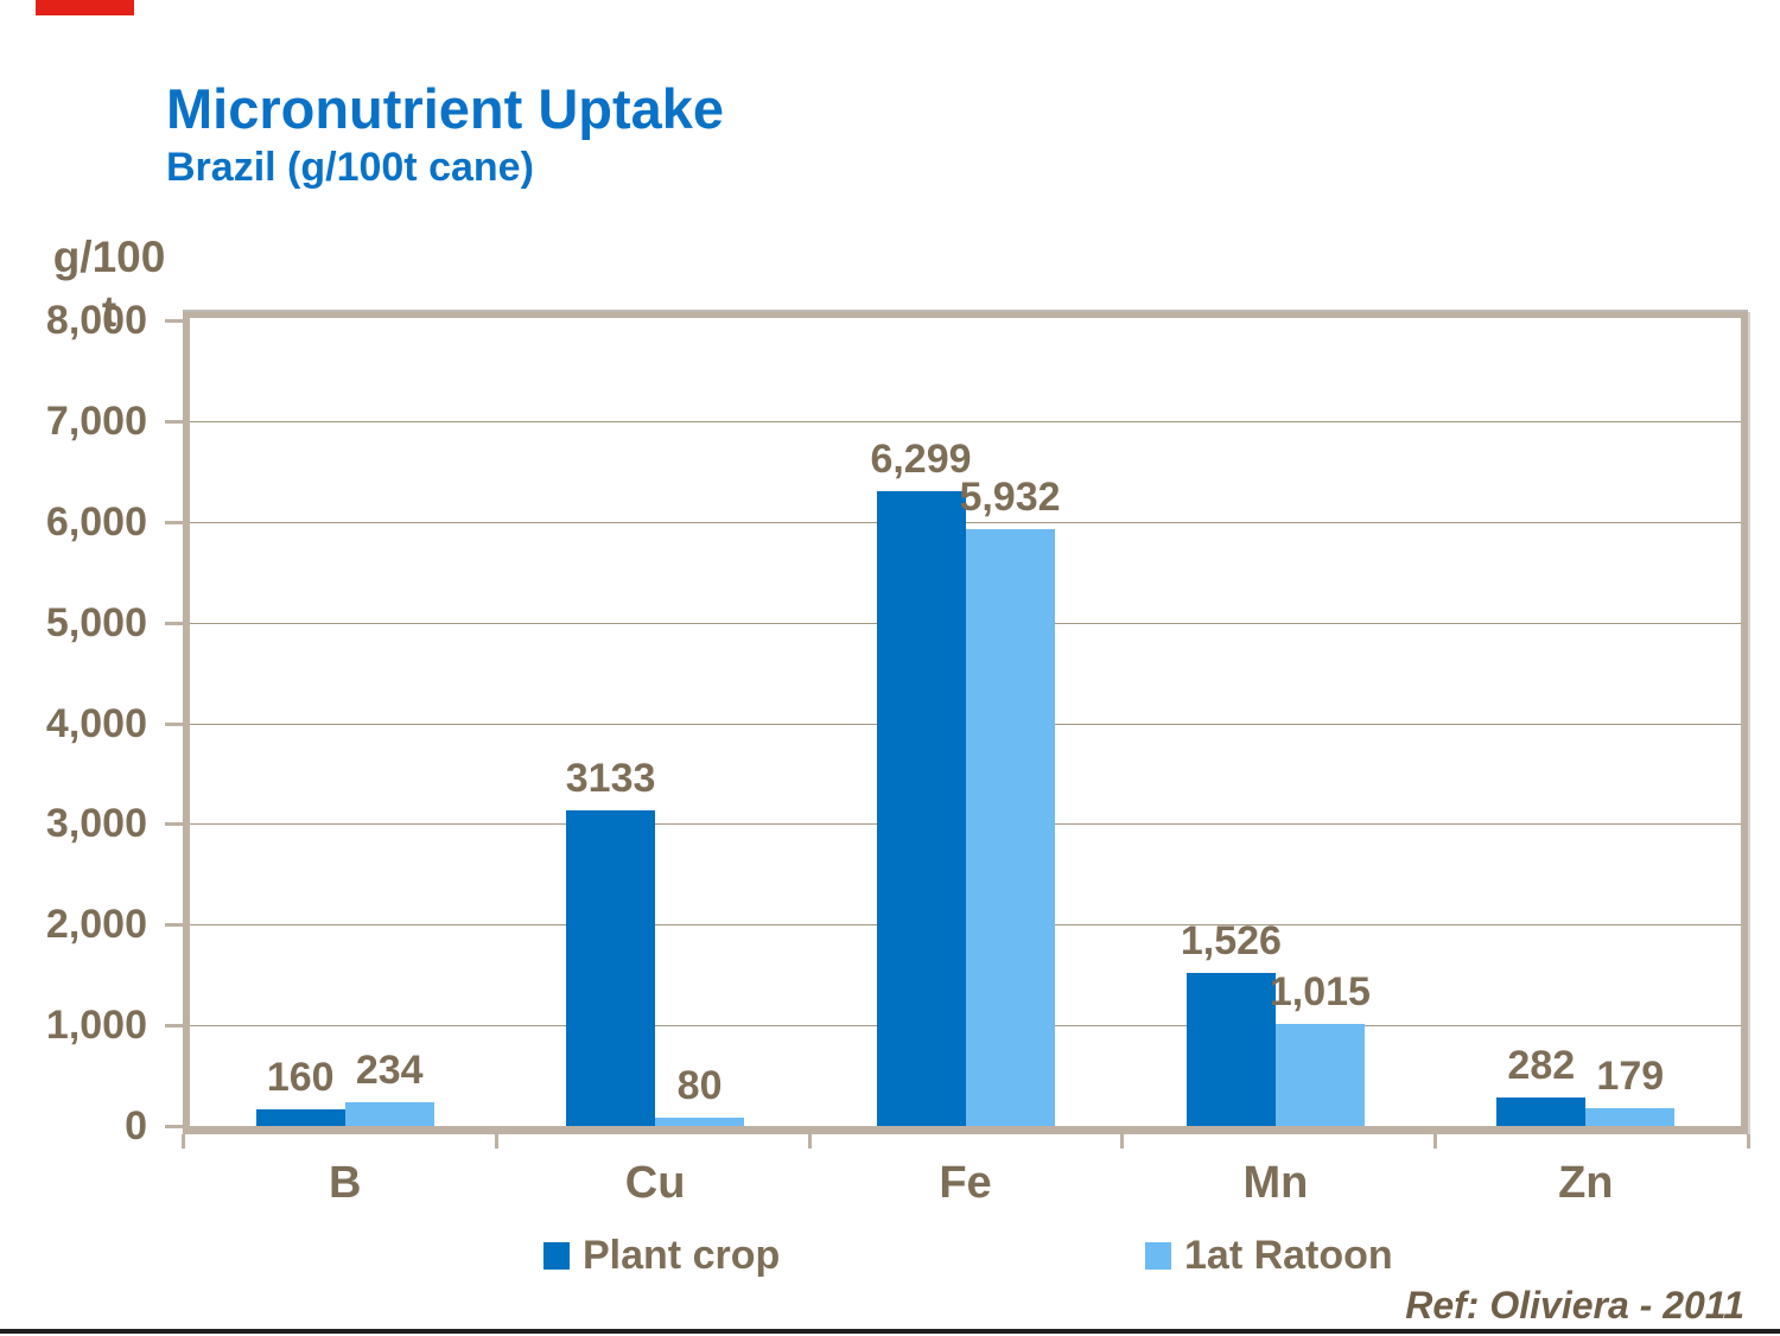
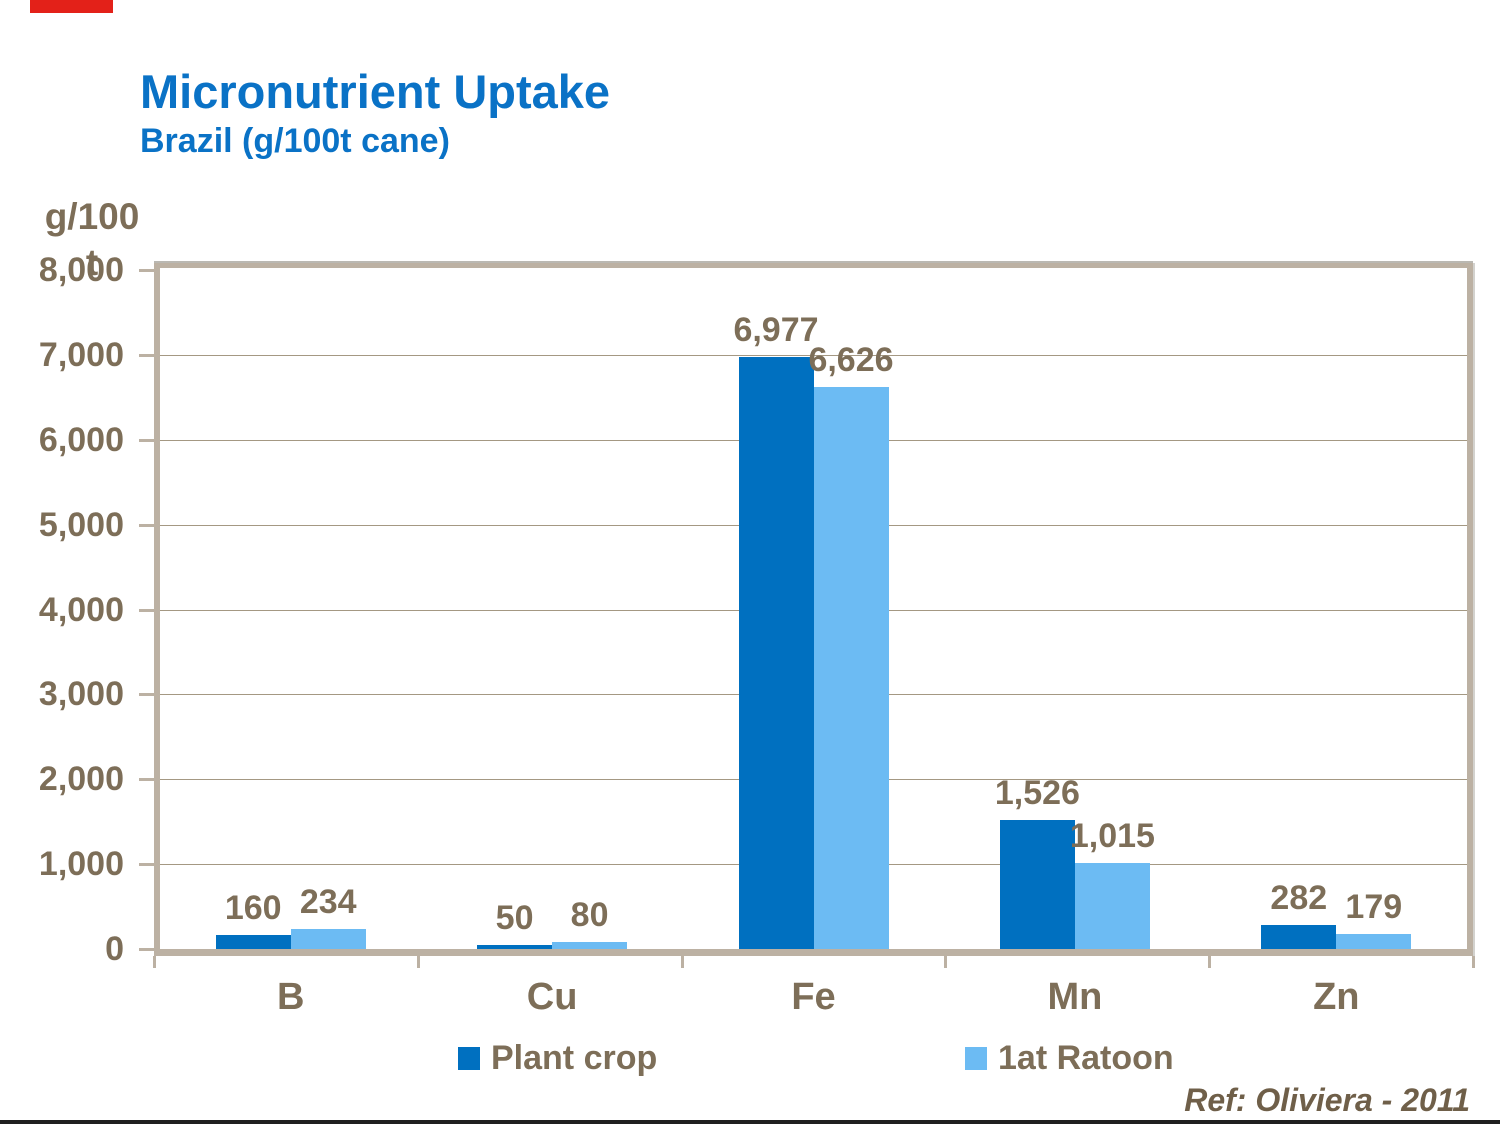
Plant crop/Cu: 3133 -> 50
Plant crop/Fe: 6,299 -> 6,977
1at Ratoon/Fe: 5,932 -> 6,626
